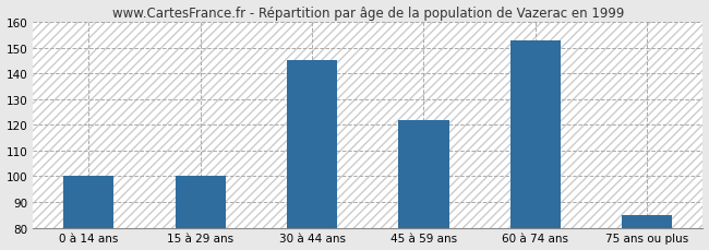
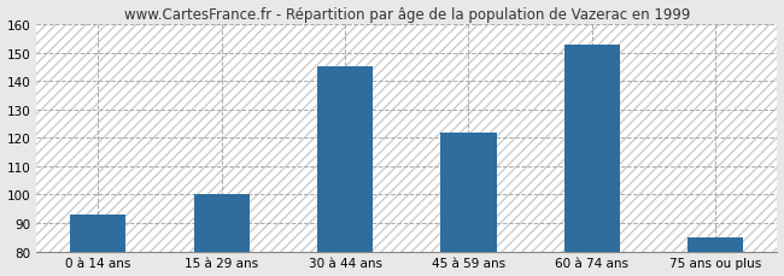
0 à 14 ans: 100 -> 93
